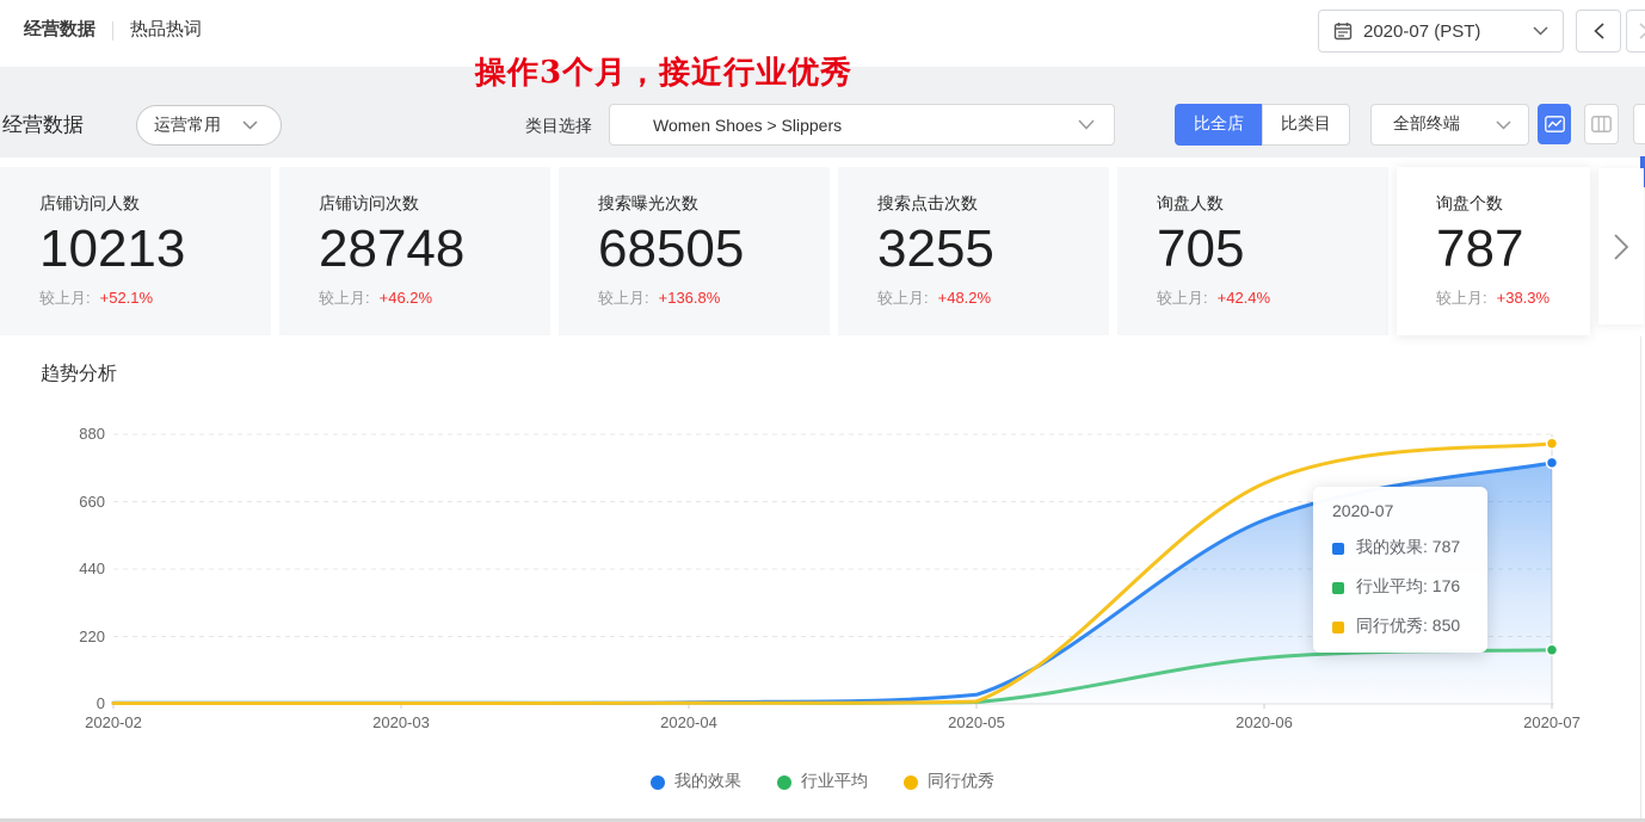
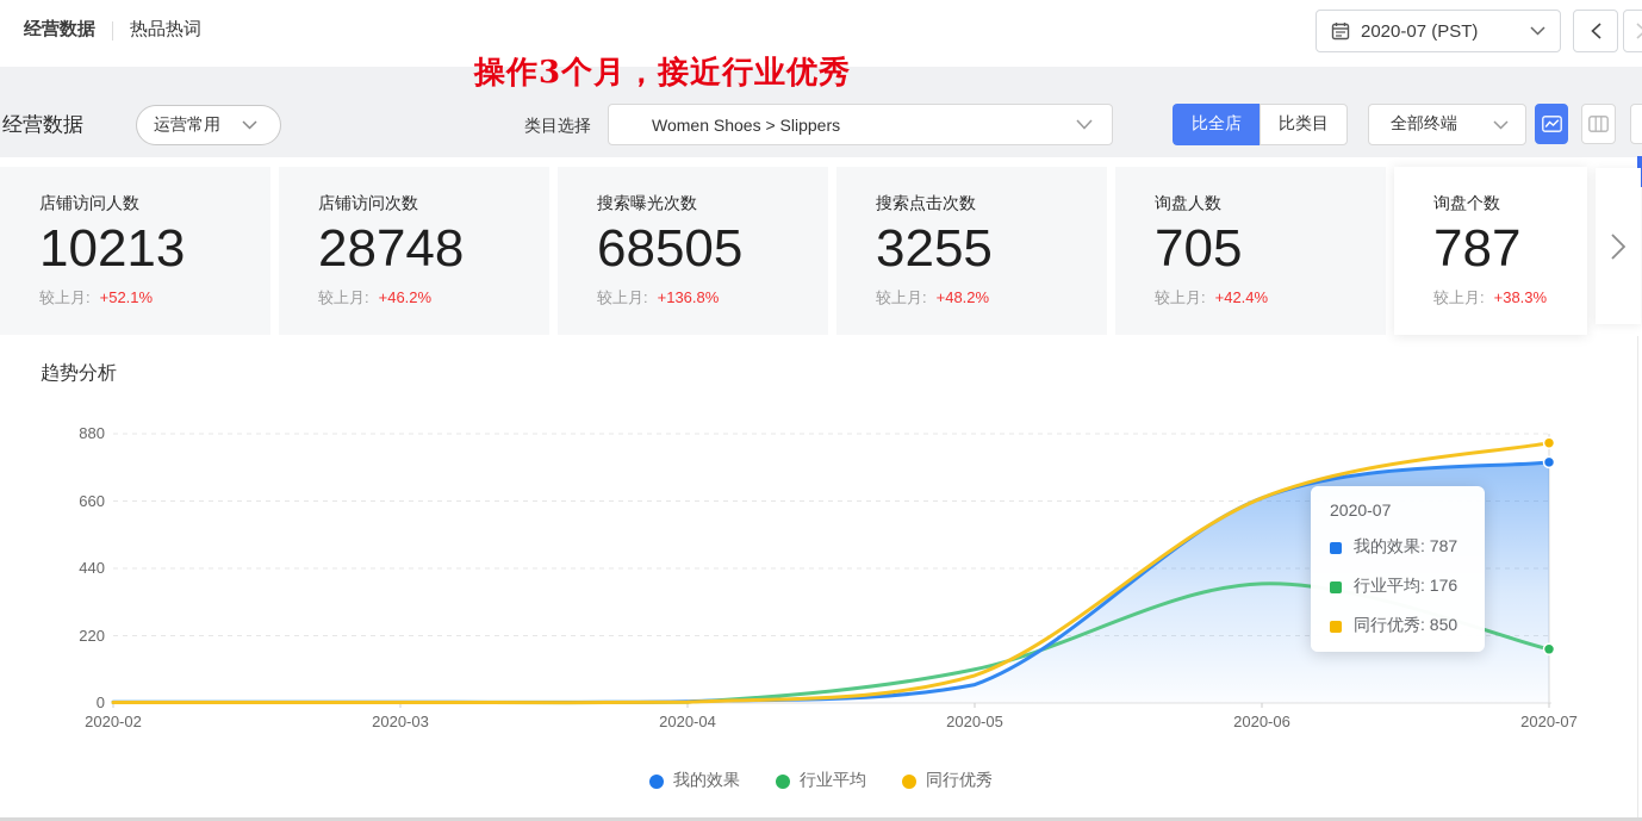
我的效果/2020-05: 30 -> 60
行业平均/2020-05: 10 -> 110
同行优秀/2020-05: 10 -> 90
我的效果/2020-06: 600 -> 670
行业平均/2020-06: 150 -> 390
同行优秀/2020-06: 720 -> 670
